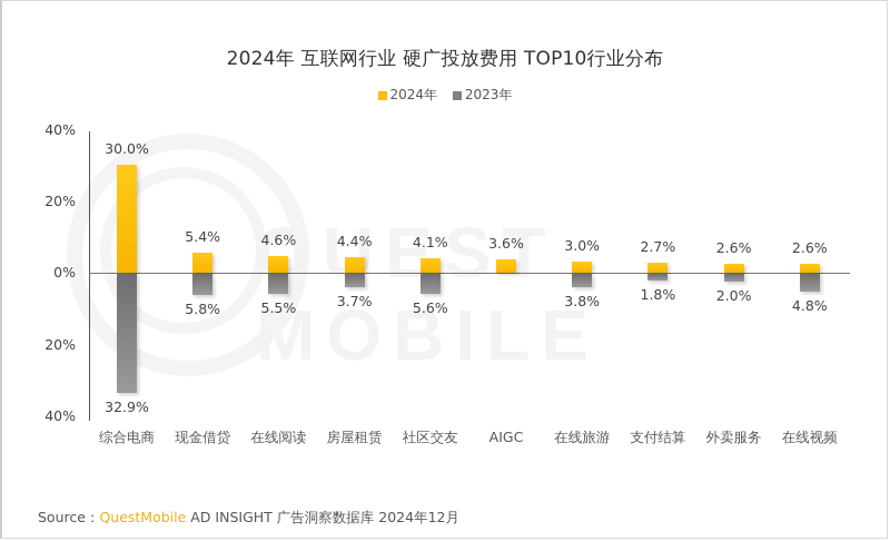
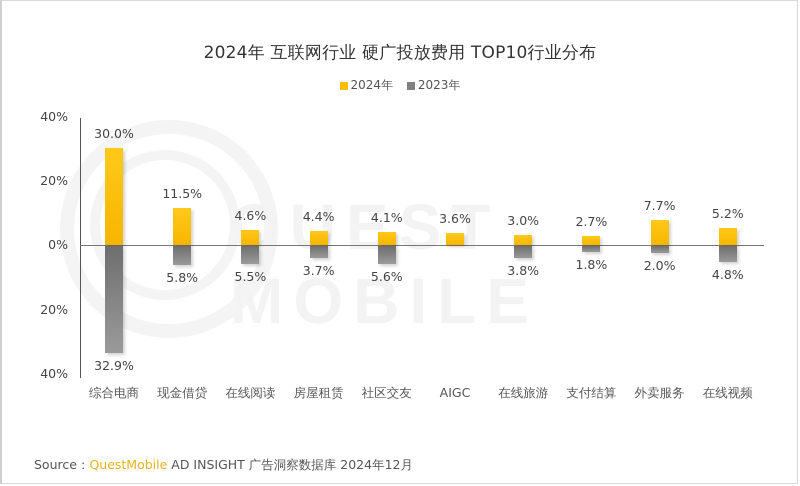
2024年/现金借贷: 5.4% -> 11.5%
2024年/外卖服务: 2.6% -> 7.7%
2024年/在线视频: 2.6% -> 5.2%
